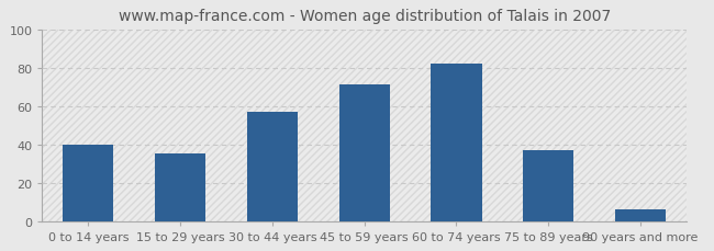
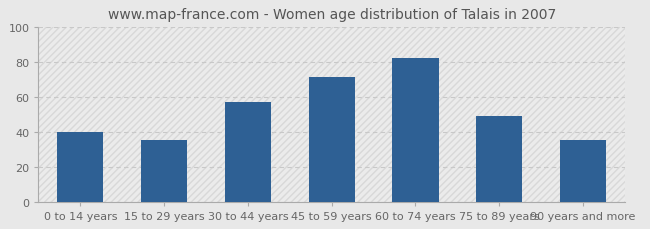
75 to 89 years: 37 -> 49
90 years and more: 6 -> 35
